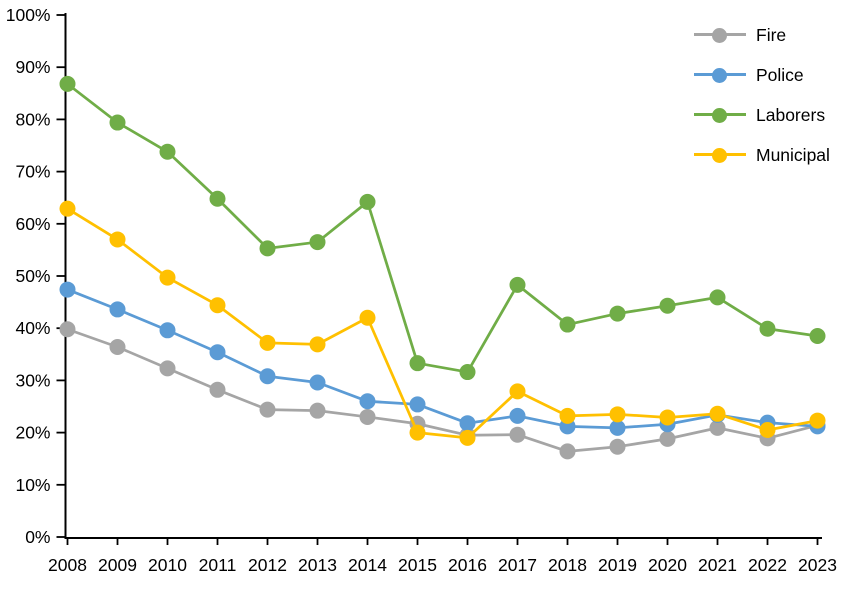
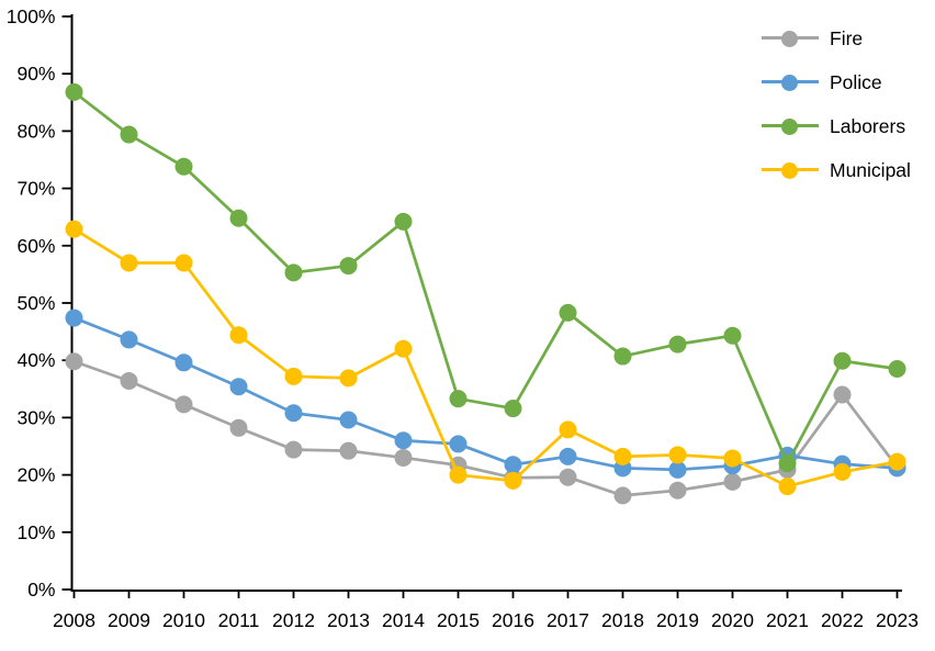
Municipal/2010: 50% -> 57%
Laborers/2021: 46% -> 22%
Municipal/2021: 24% -> 18%
Fire/2022: 19% -> 34%
